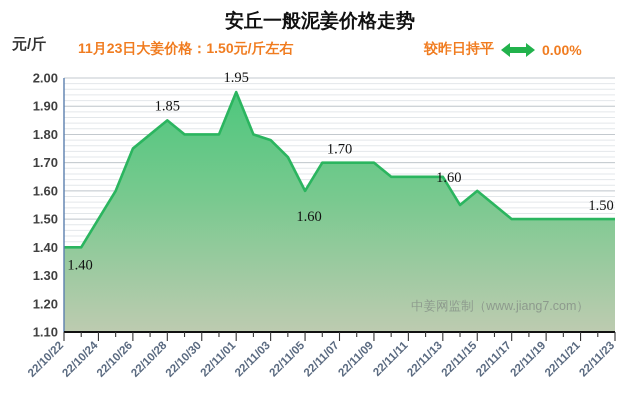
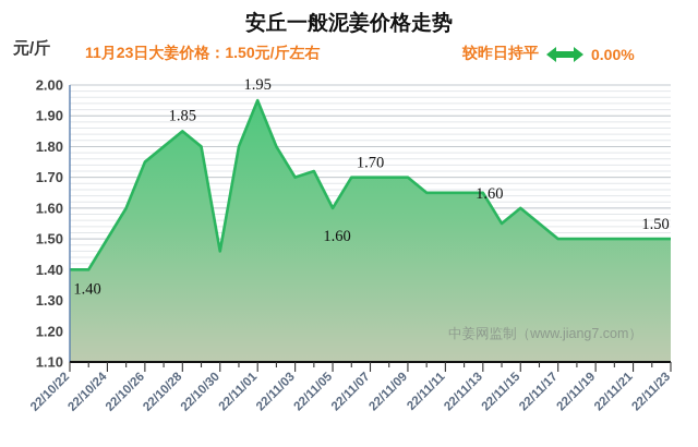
22/10/30: 1.80 -> 1.46
22/11/03: 1.78 -> 1.70
